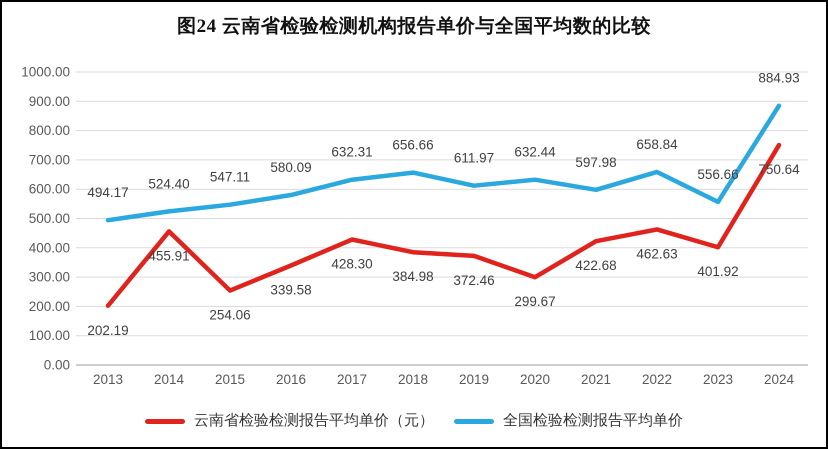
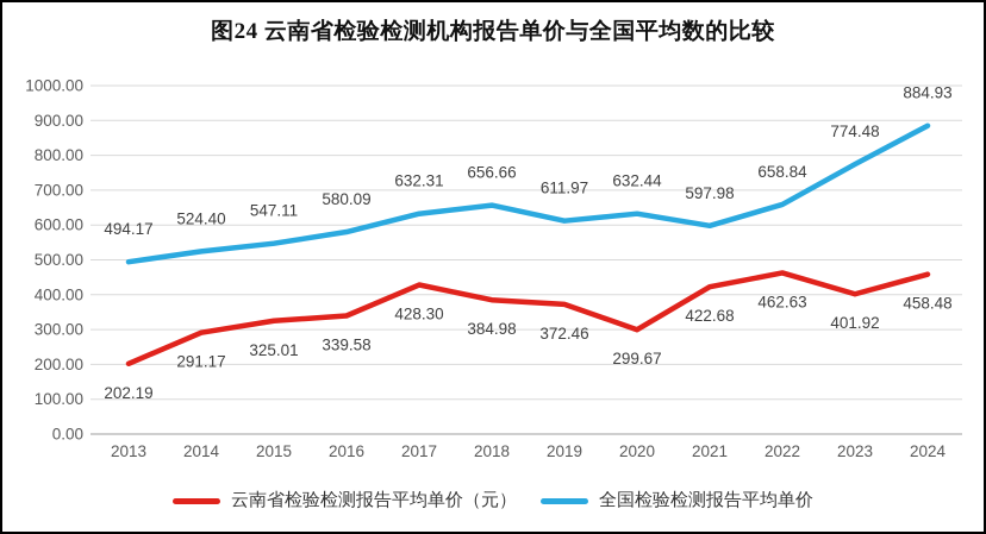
云南省检验检测报告平均单价（元）/2014: 455.91 -> 291.17
云南省检验检测报告平均单价（元）/2015: 254.06 -> 325.01
全国检验检测报告平均单价/2023: 556.66 -> 774.48
云南省检验检测报告平均单价（元）/2024: 750.64 -> 458.48
